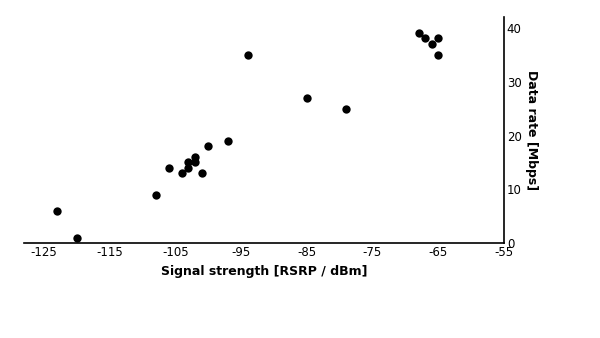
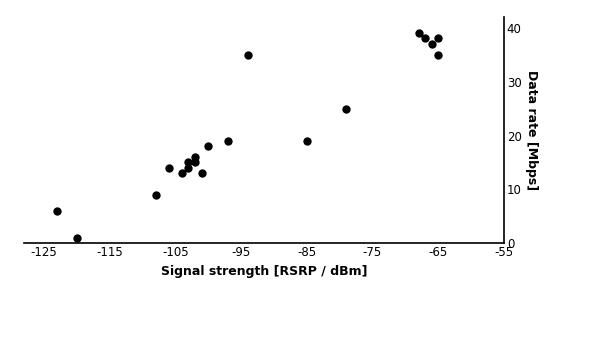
-85: 27 -> 19
